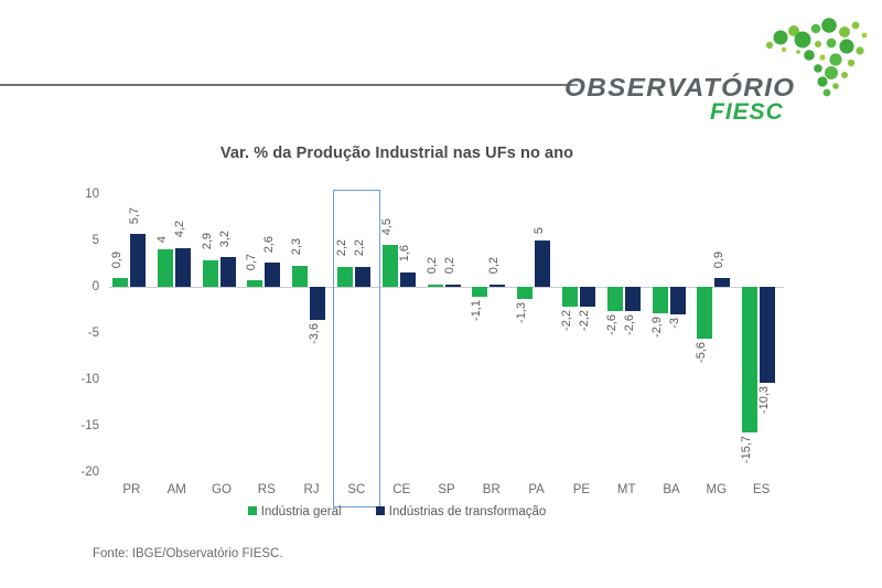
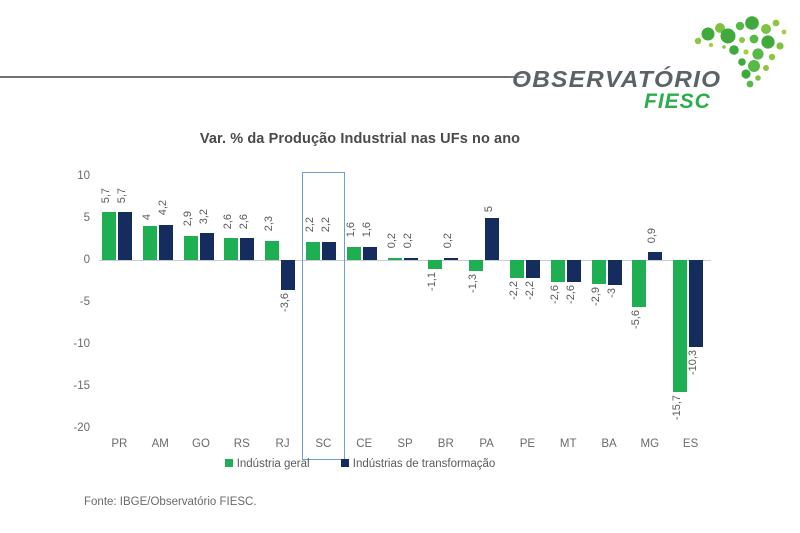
Indústria geral/PR: 0,9 -> 5,7
Indústria geral/RS: 0,7 -> 2,6
Indústria geral/CE: 4,5 -> 1,6
